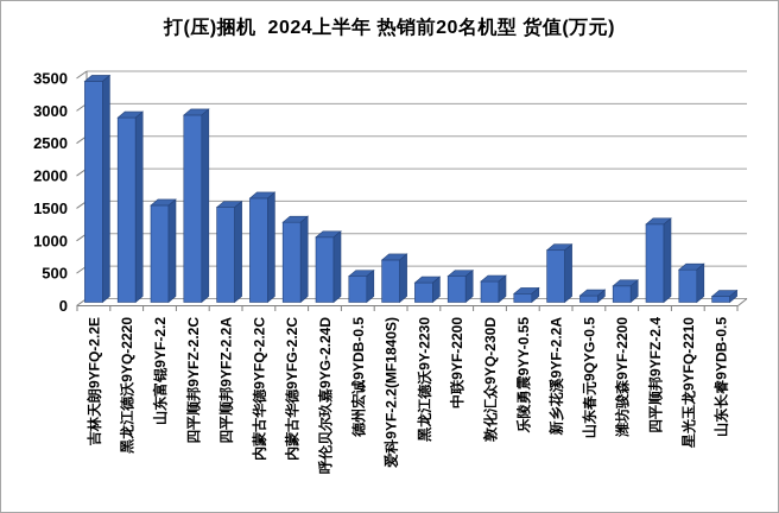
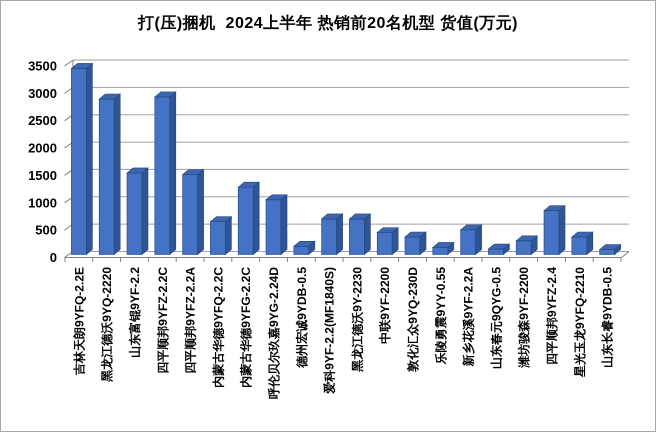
内蒙古华德9YFQ-2.2C: 1600 -> 600
德州宏诚9YDB-0.5: 400 -> 200
黑龙江德沃9Y-2230: 300 -> 600
新乡花溪9YF-2.2A: 800 -> 400
四平顺邦9YFZ-2.4: 1200 -> 800
星光玉龙9YFQ-2210: 500 -> 300
